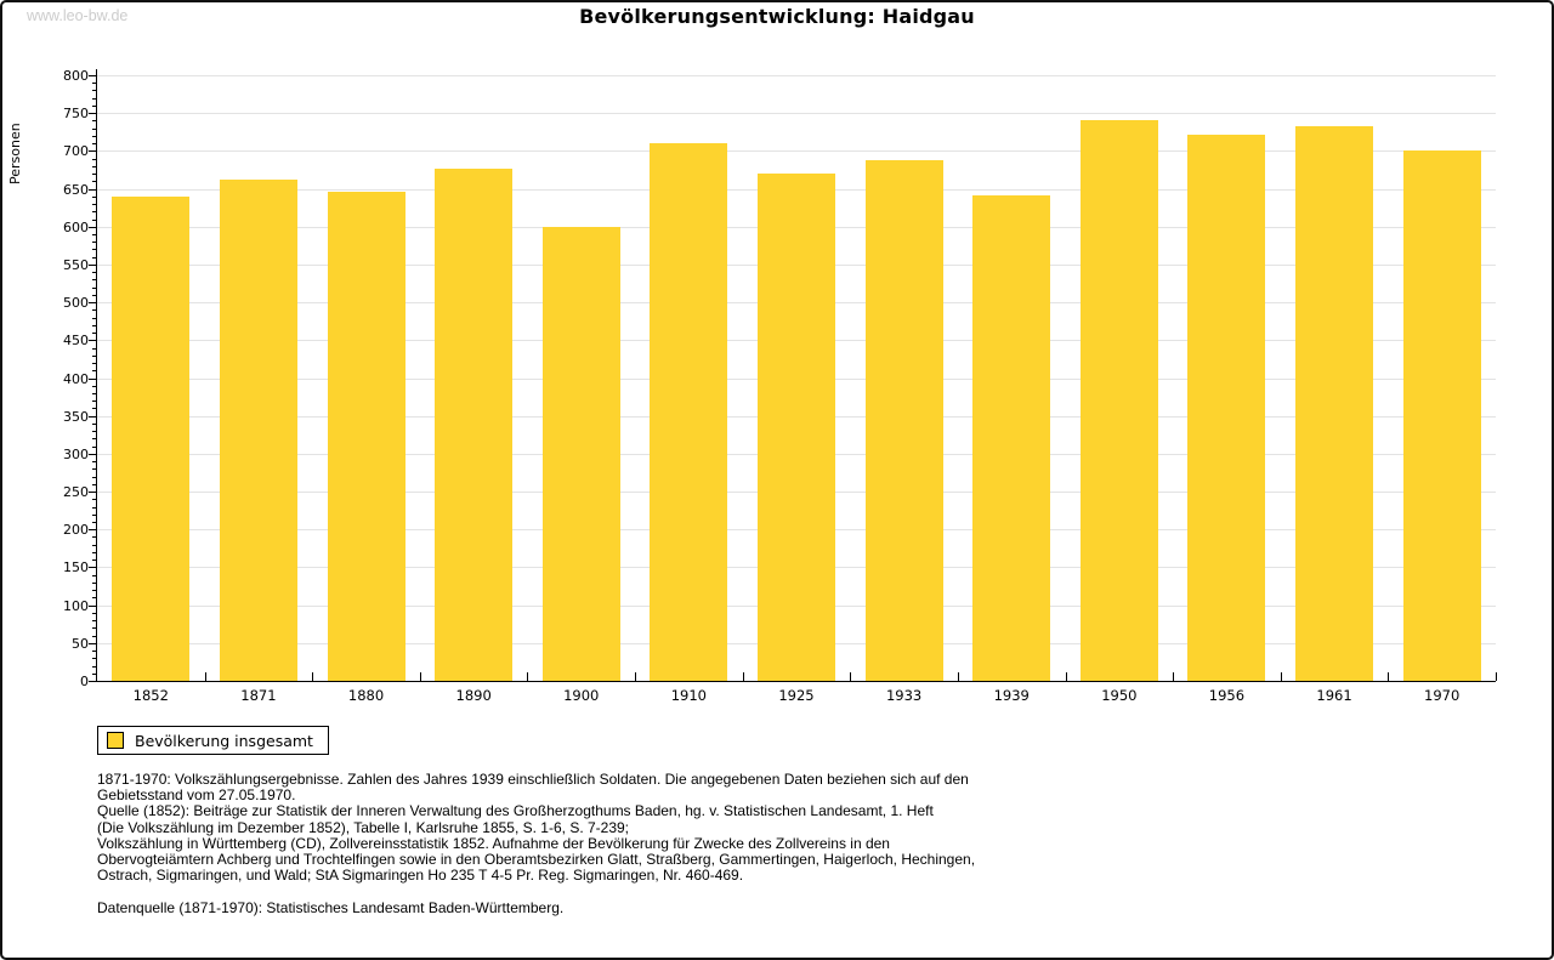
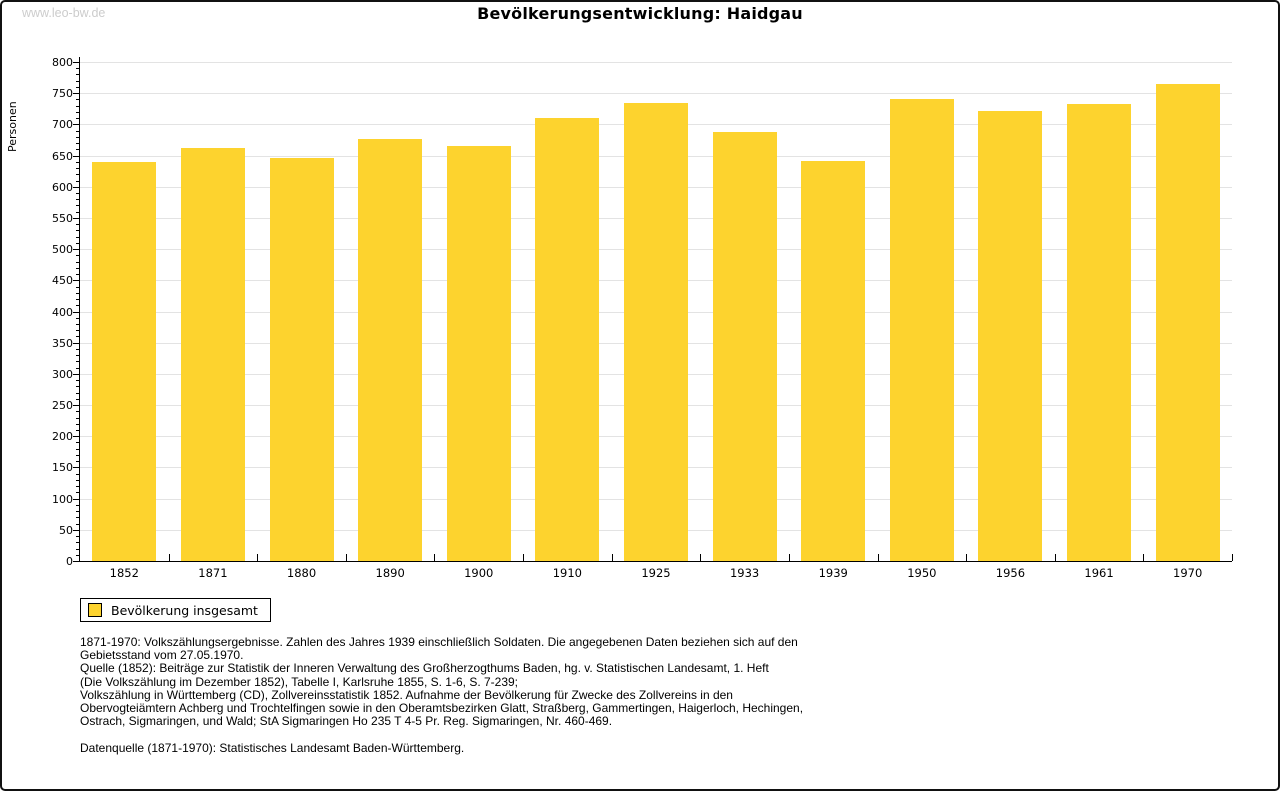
1900: 600 -> 660
1925: 670 -> 730
1970: 700 -> 760
